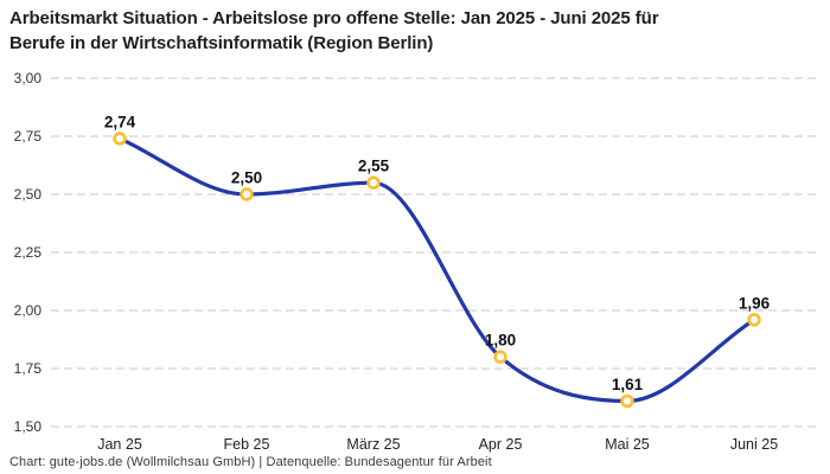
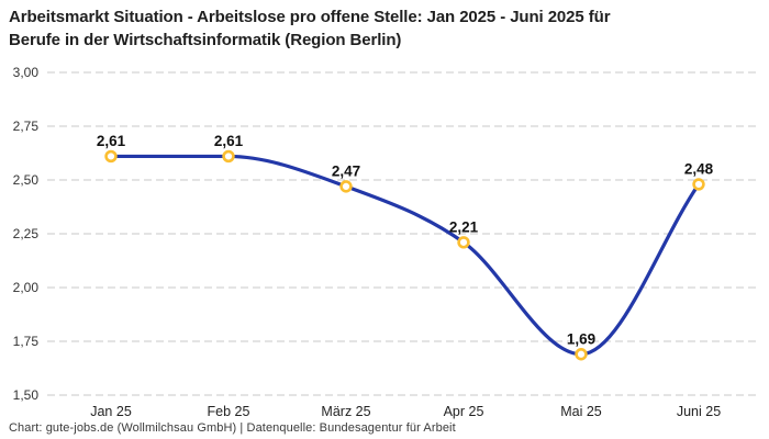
Jan 25: 2,74 -> 2,61
Feb 25: 2,50 -> 2,61
März 25: 2,55 -> 2,47
Apr 25: 1,80 -> 2,21
Mai 25: 1,61 -> 1,69
Juni 25: 1,96 -> 2,48
